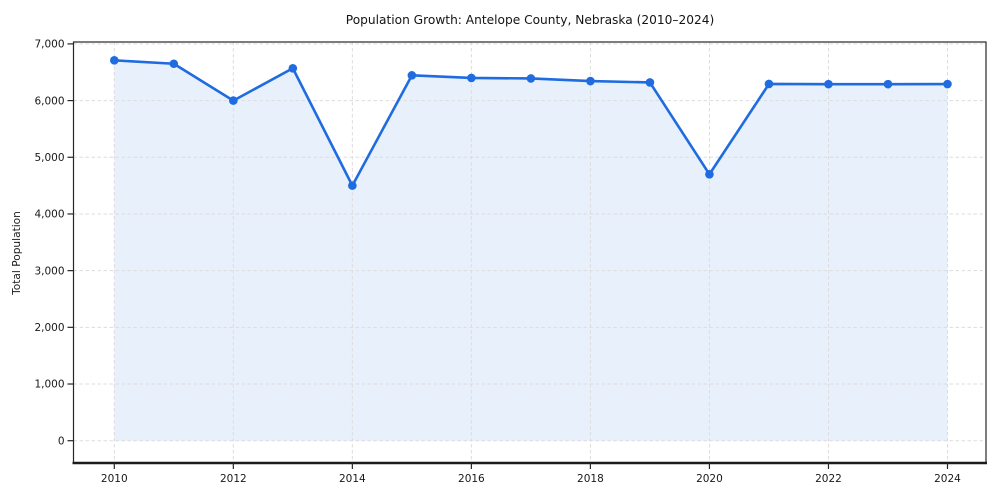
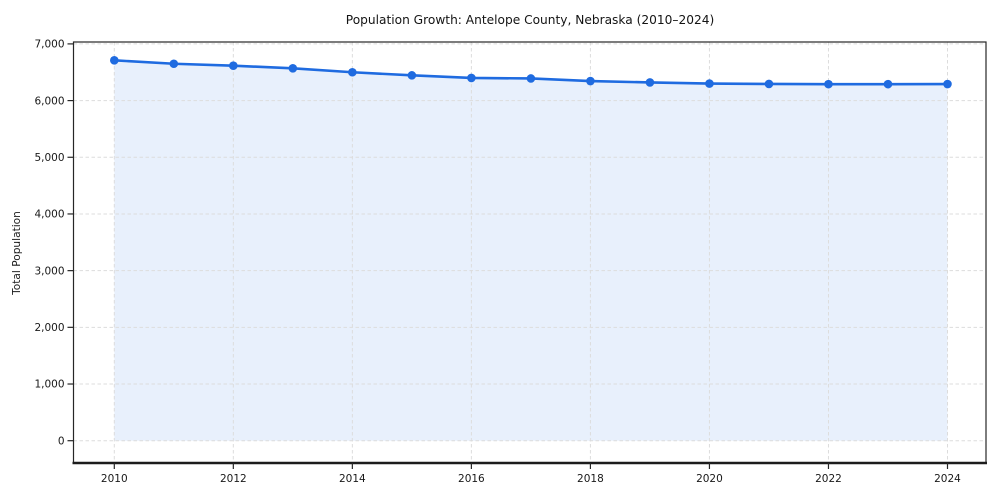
2012: 6000 -> 6600
2014: 4500 -> 6500
2020: 4700 -> 6300
